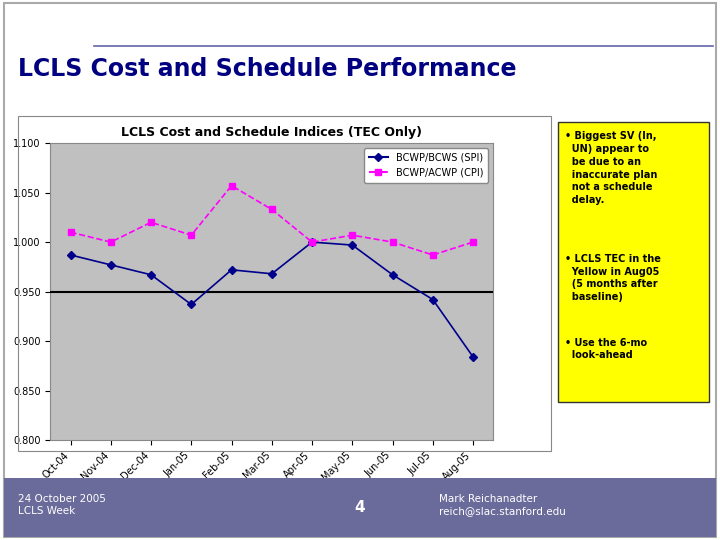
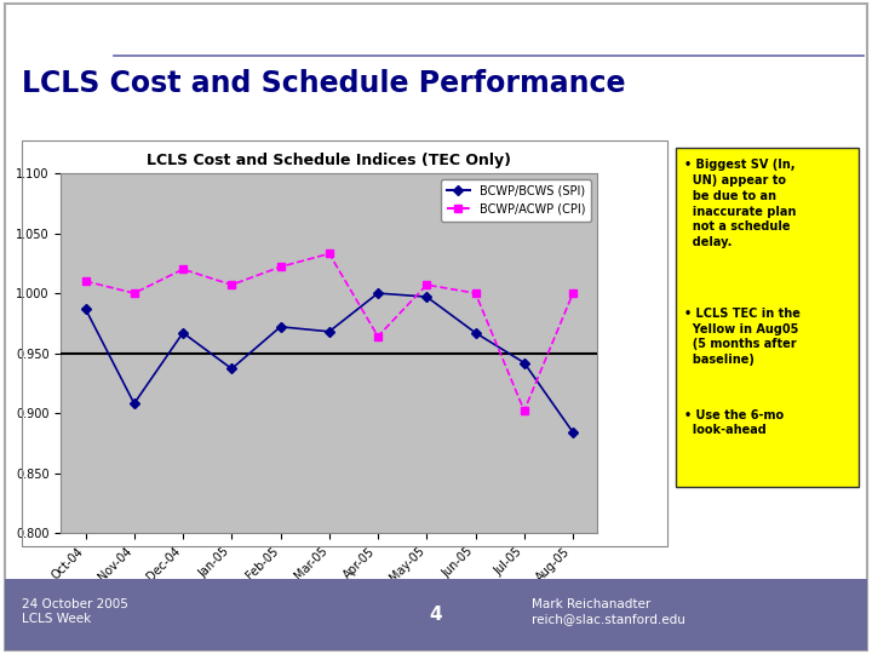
BCWP/BCWS (SPI)/Nov-04: 0.977 -> 0.908
BCWP/ACWP (CPI)/Feb-05: 1.057 -> 1.022
BCWP/ACWP (CPI)/Apr-05: 1.000 -> 0.964
BCWP/ACWP (CPI)/Jul-05: 0.987 -> 0.902
